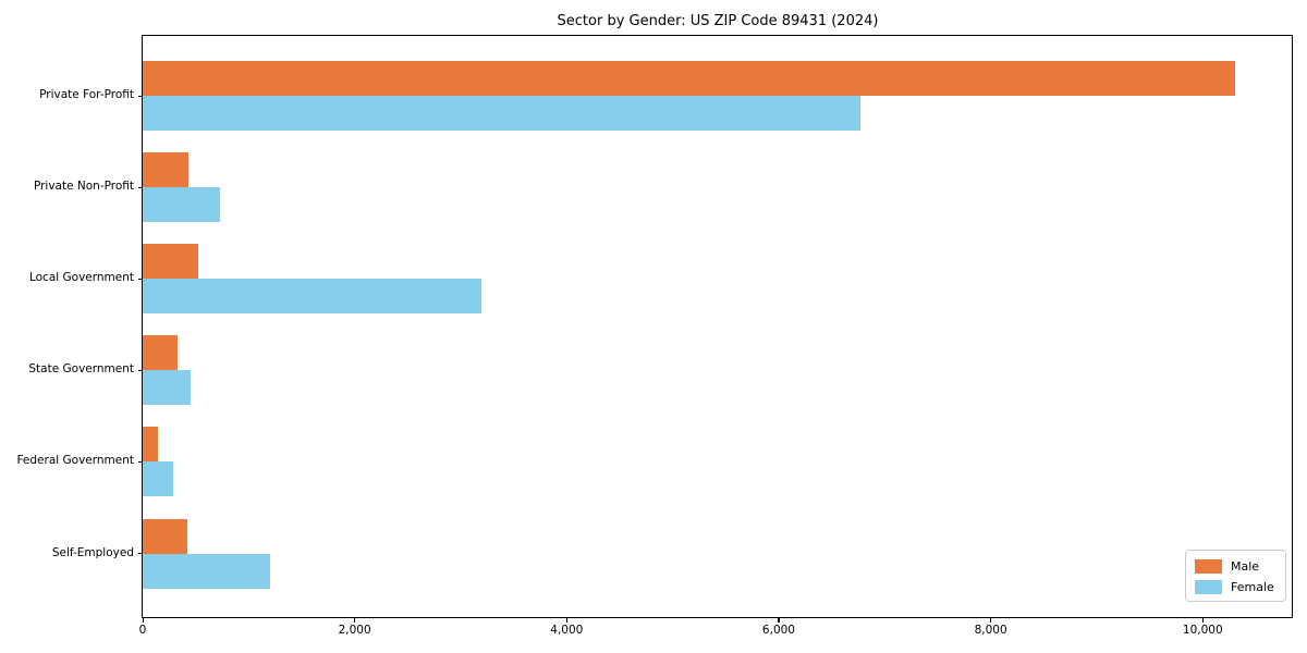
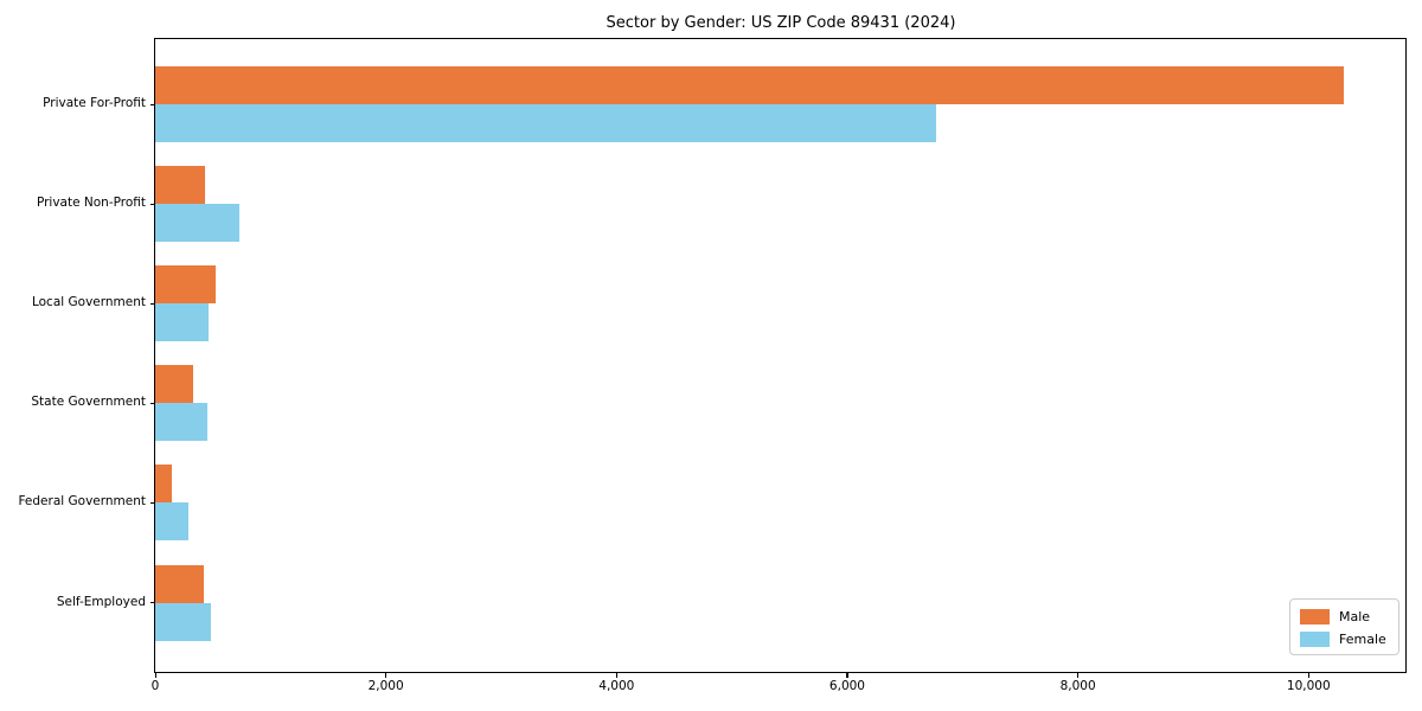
Female/Local Government: 3200 -> 500
Female/Self-Employed: 1200 -> 500
